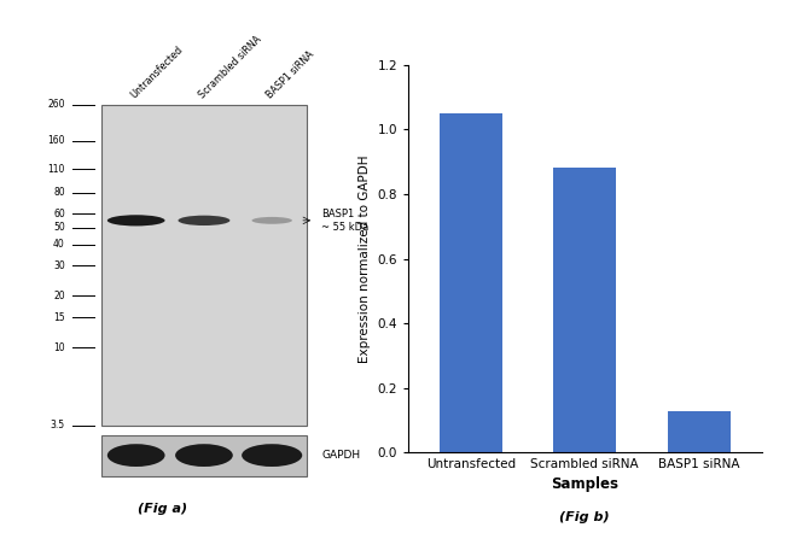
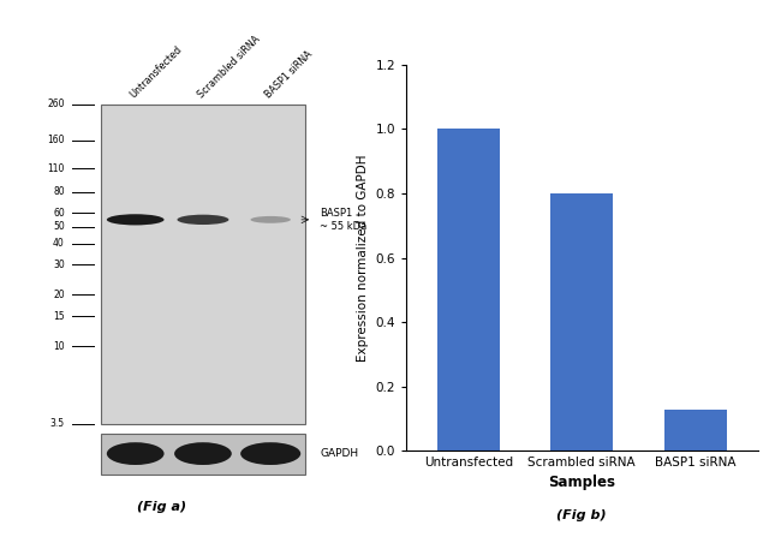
Untransfected: 1.05 -> 1.00
Scrambled siRNA: 0.88 -> 0.80
